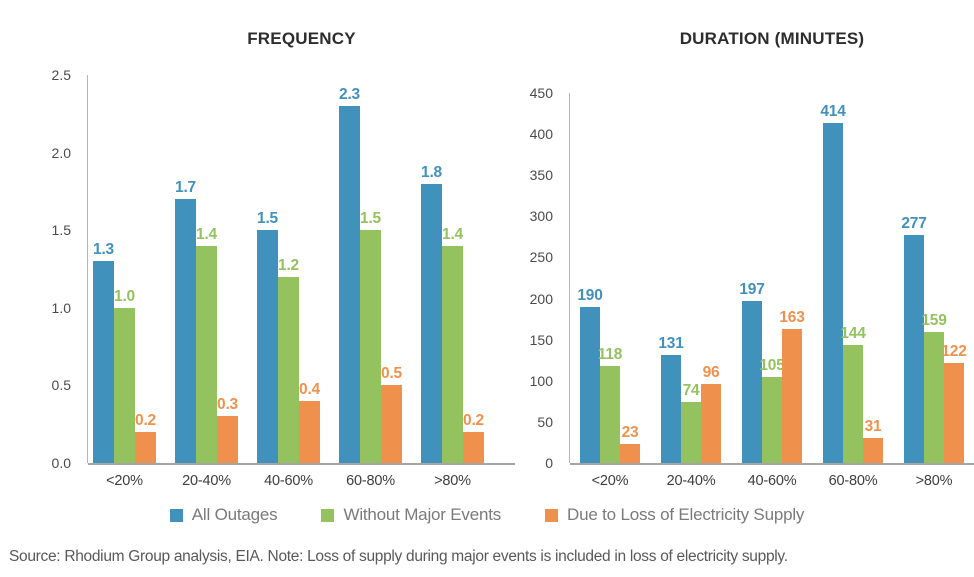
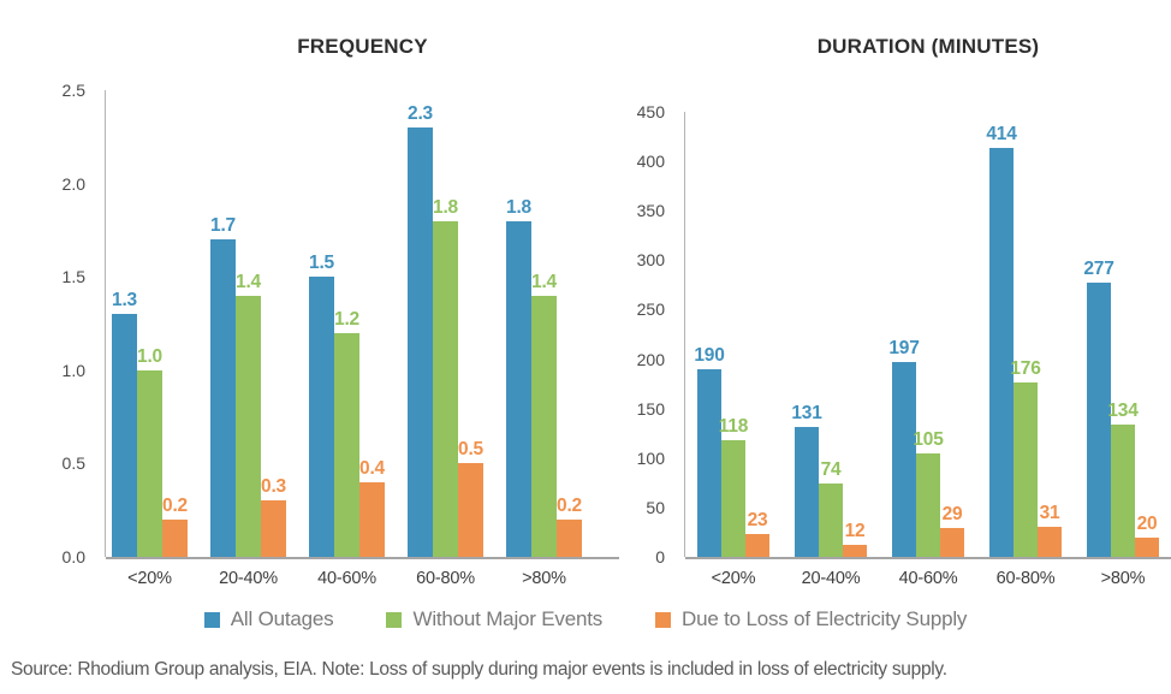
FREQUENCY/Without Major Events/60-80%: 1.5 -> 1.8
DURATION (MINUTES)/Due to Loss of Electricity Supply/20-40%: 96 -> 12
DURATION (MINUTES)/Due to Loss of Electricity Supply/40-60%: 163 -> 29
DURATION (MINUTES)/Without Major Events/60-80%: 144 -> 176
DURATION (MINUTES)/Without Major Events/>80%: 159 -> 134
DURATION (MINUTES)/Due to Loss of Electricity Supply/>80%: 122 -> 20
